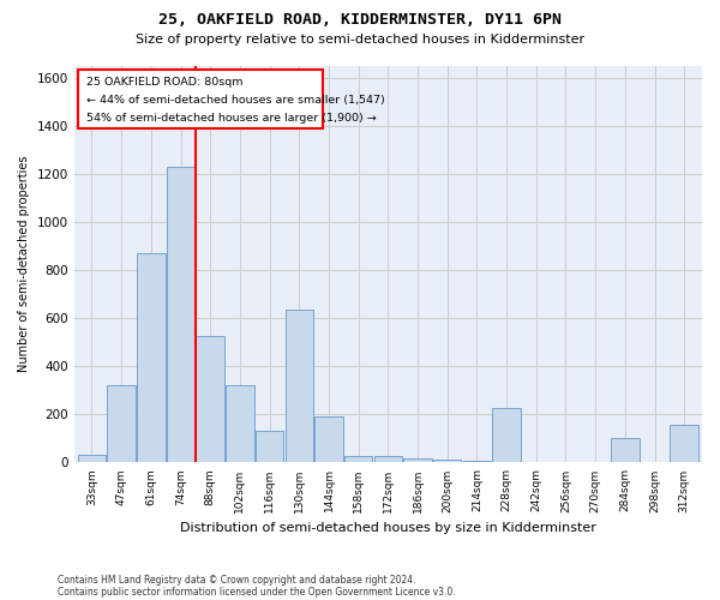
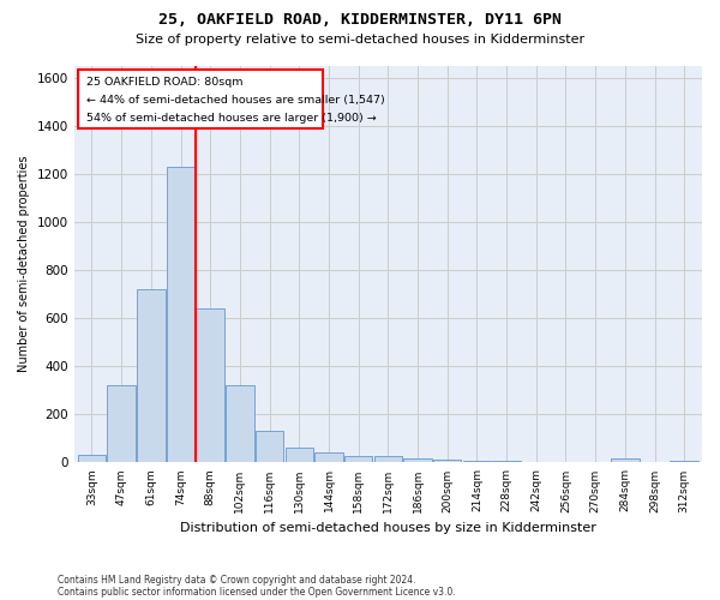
61sqm: 870 -> 720
88sqm: 525 -> 640
130sqm: 635 -> 60
144sqm: 190 -> 40
228sqm: 225 -> 5
284sqm: 100 -> 15
312sqm: 155 -> 5
